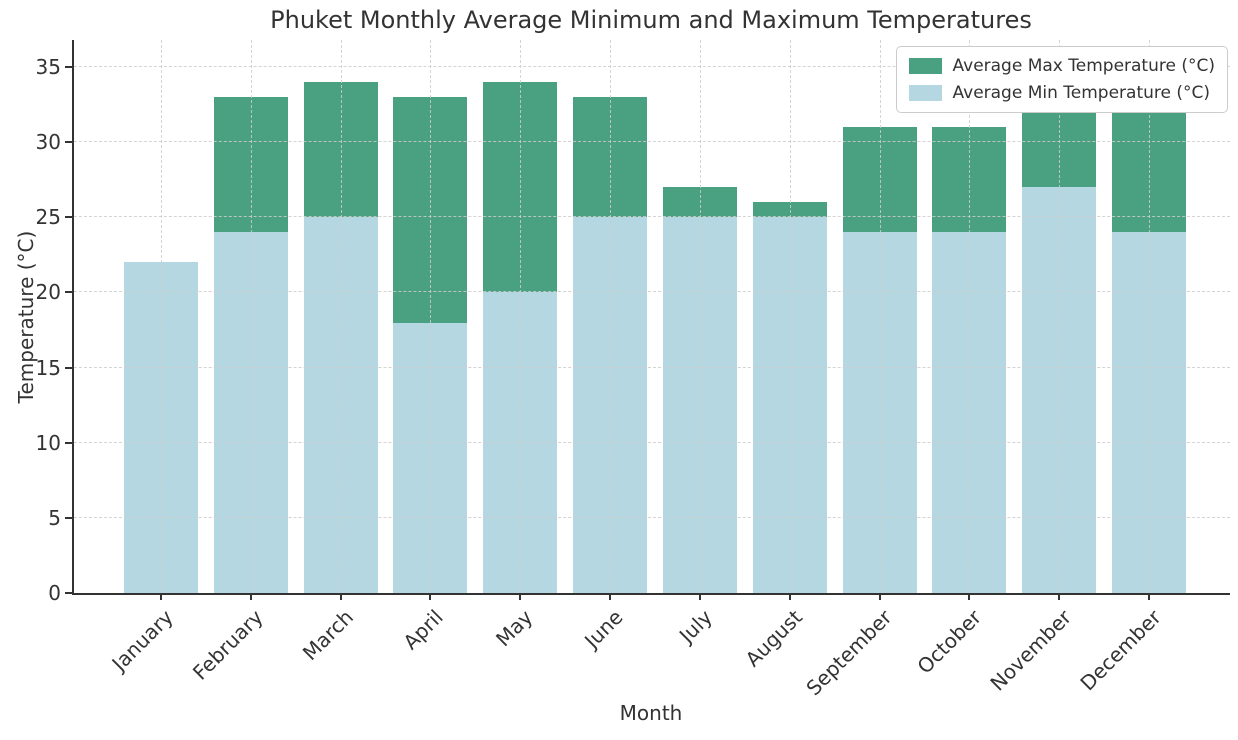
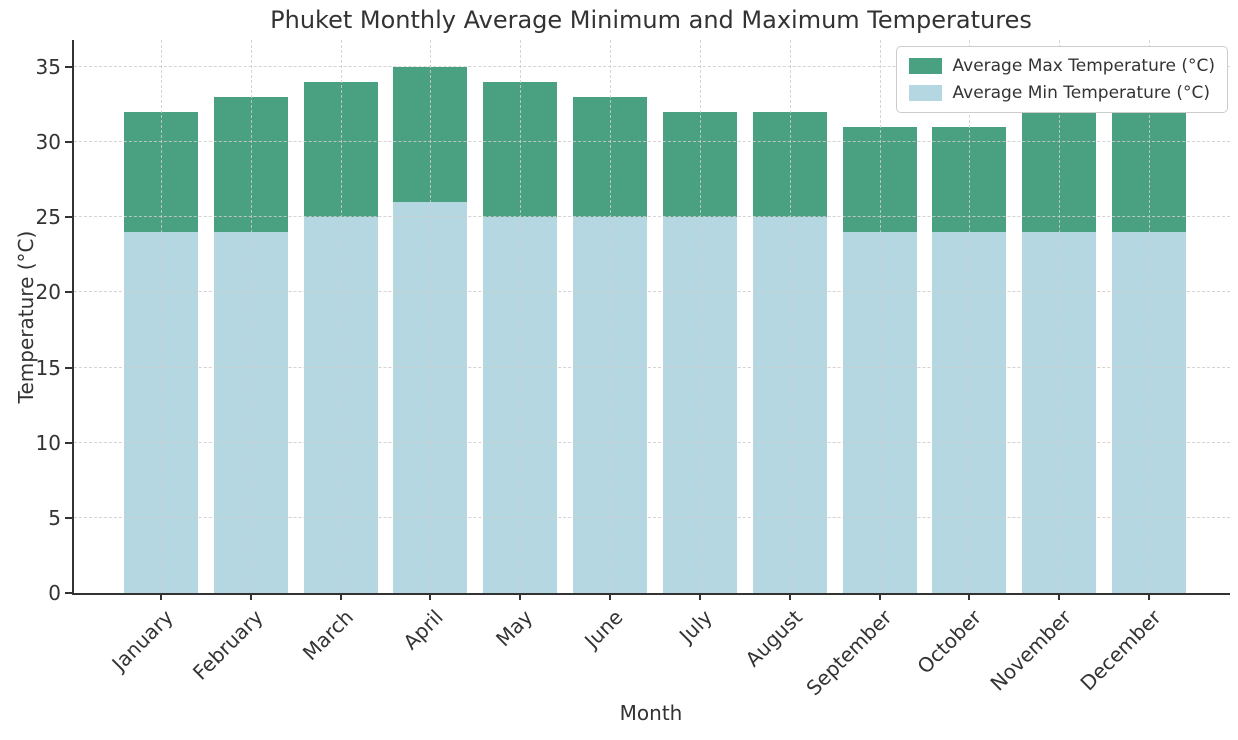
Average Max Temperature (°C)/January: 21 -> 32
Average Min Temperature (°C)/January: 22 -> 24
Average Max Temperature (°C)/April: 33 -> 35
Average Min Temperature (°C)/April: 18 -> 26
Average Min Temperature (°C)/May: 20 -> 25
Average Max Temperature (°C)/July: 27 -> 32
Average Max Temperature (°C)/August: 26 -> 32
Average Min Temperature (°C)/November: 27 -> 24
